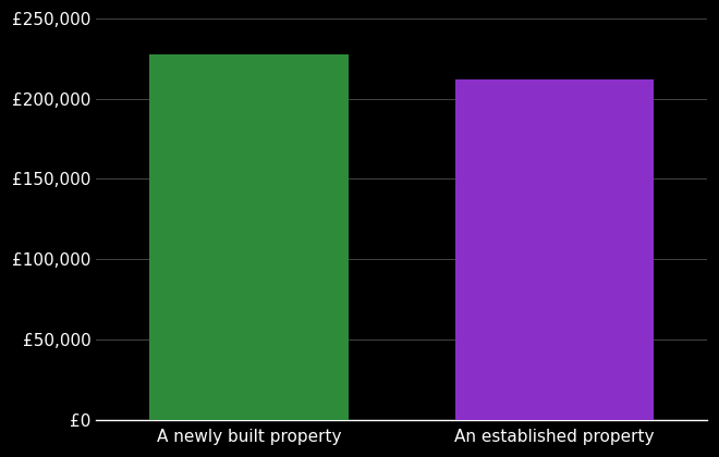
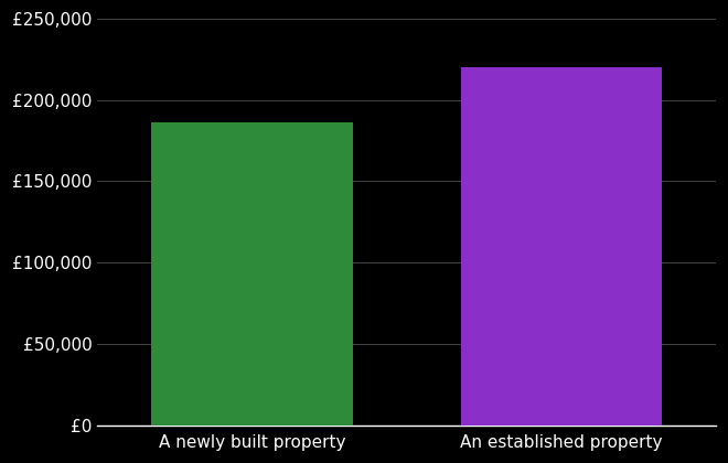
A newly built property: £228,000 -> £186,000
An established property: £212,000 -> £220,000
